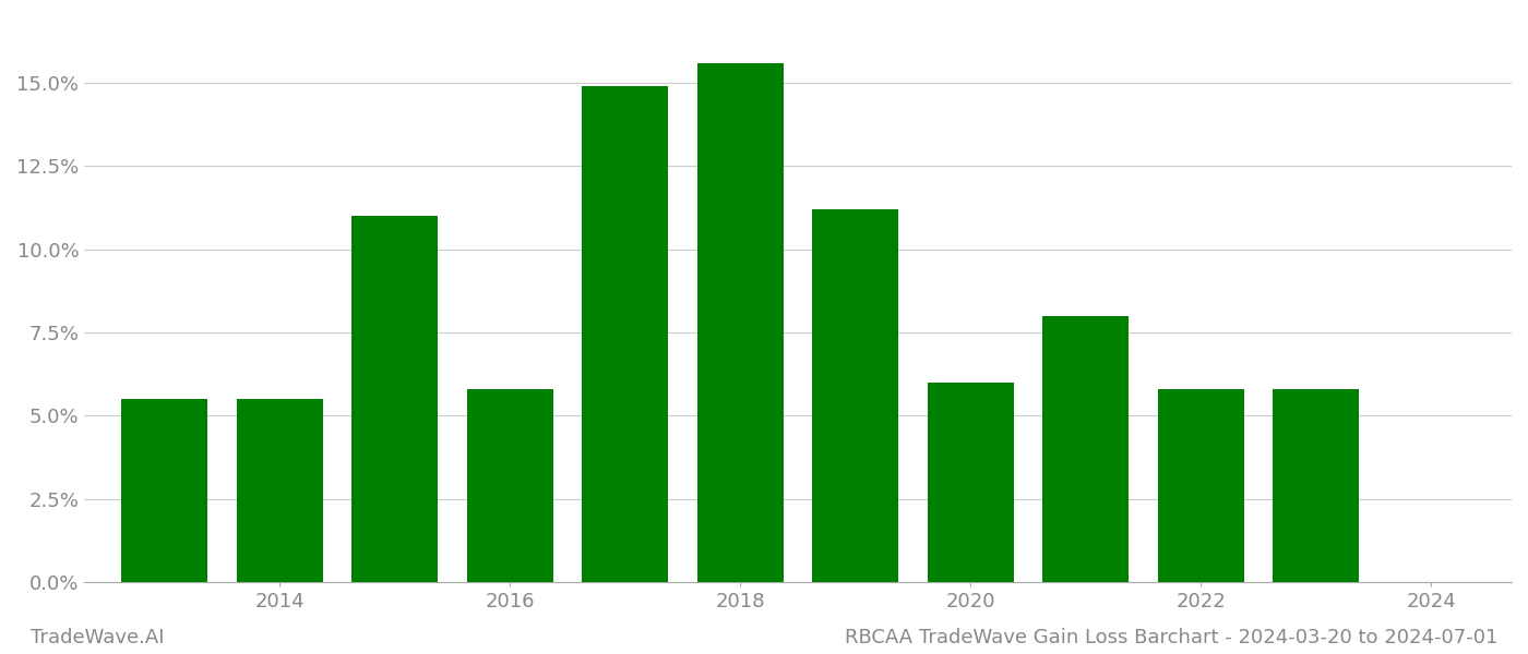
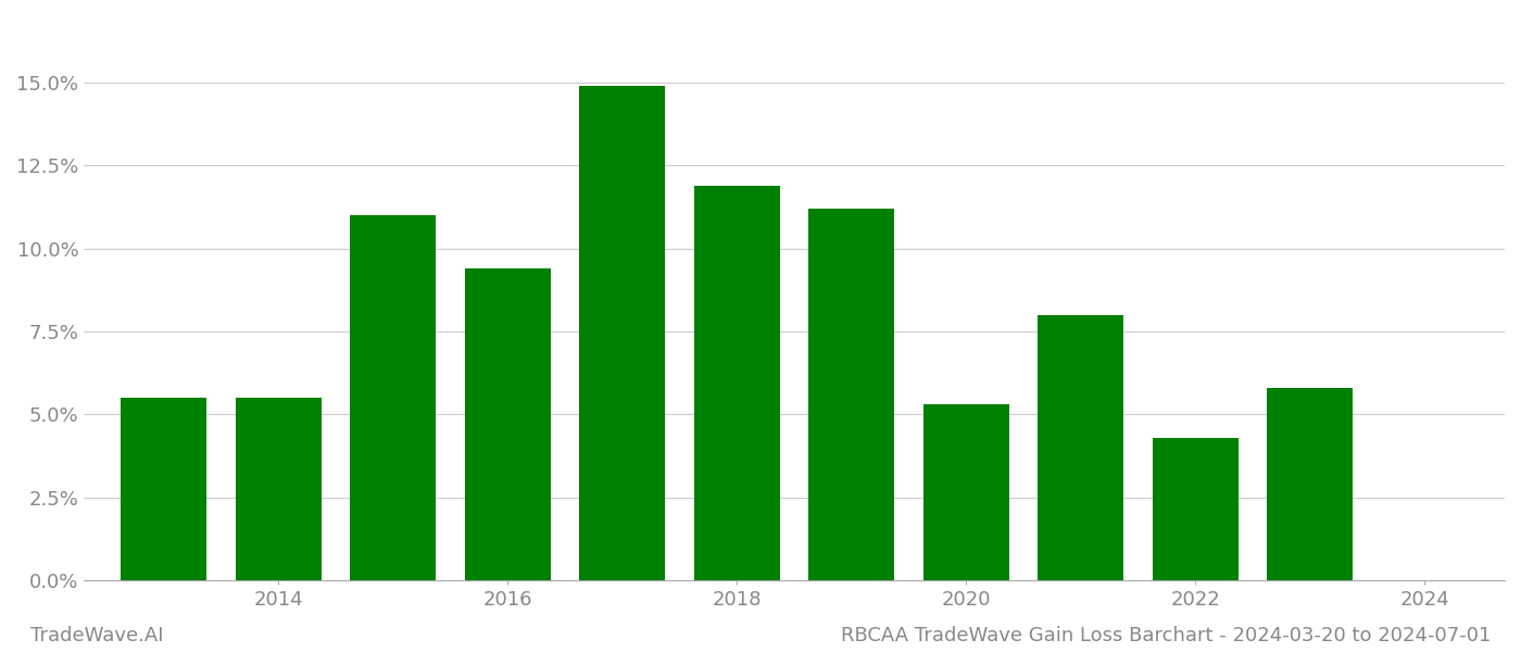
2016: 5.8% -> 9.4%
2018: 15.6% -> 11.9%
2020: 6.0% -> 5.3%
2022: 5.8% -> 4.3%
